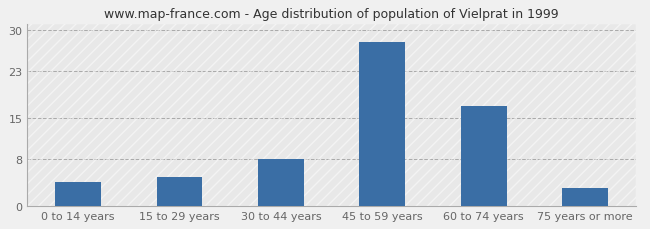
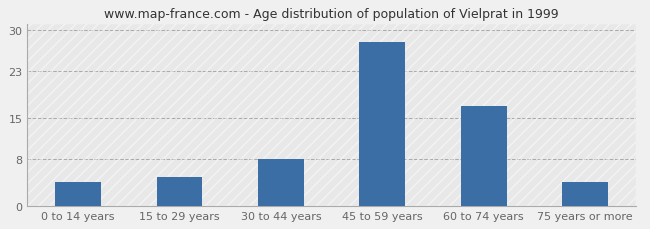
75 years or more: 3 -> 4
